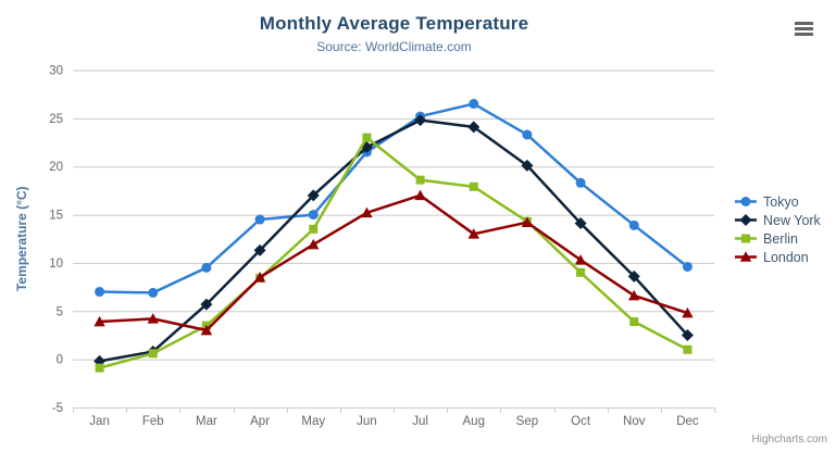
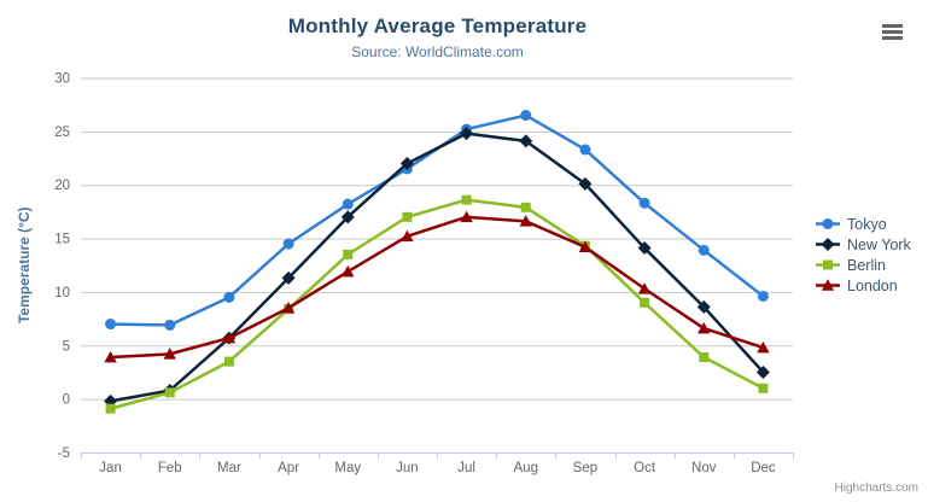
London/Mar: 3 -> 6
Tokyo/May: 15 -> 18
Berlin/Jun: 23 -> 17
London/Aug: 13 -> 17
